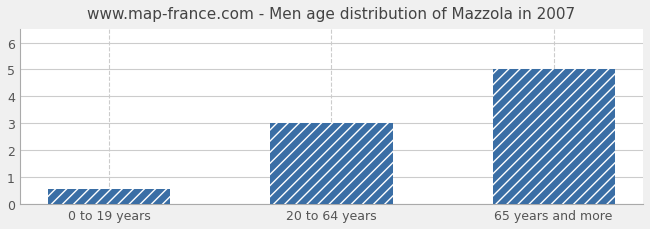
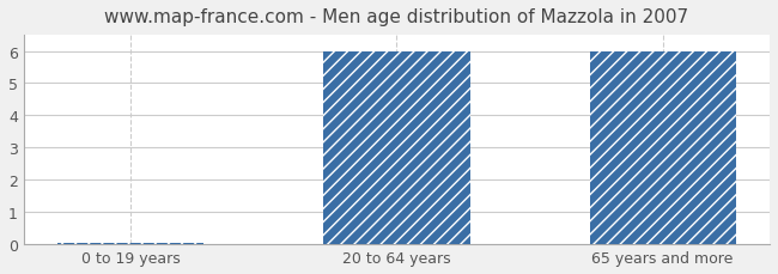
0 to 19 years: 0.55 -> 0.05
20 to 64 years: 3.00 -> 6.00
65 years and more: 5.00 -> 6.00
